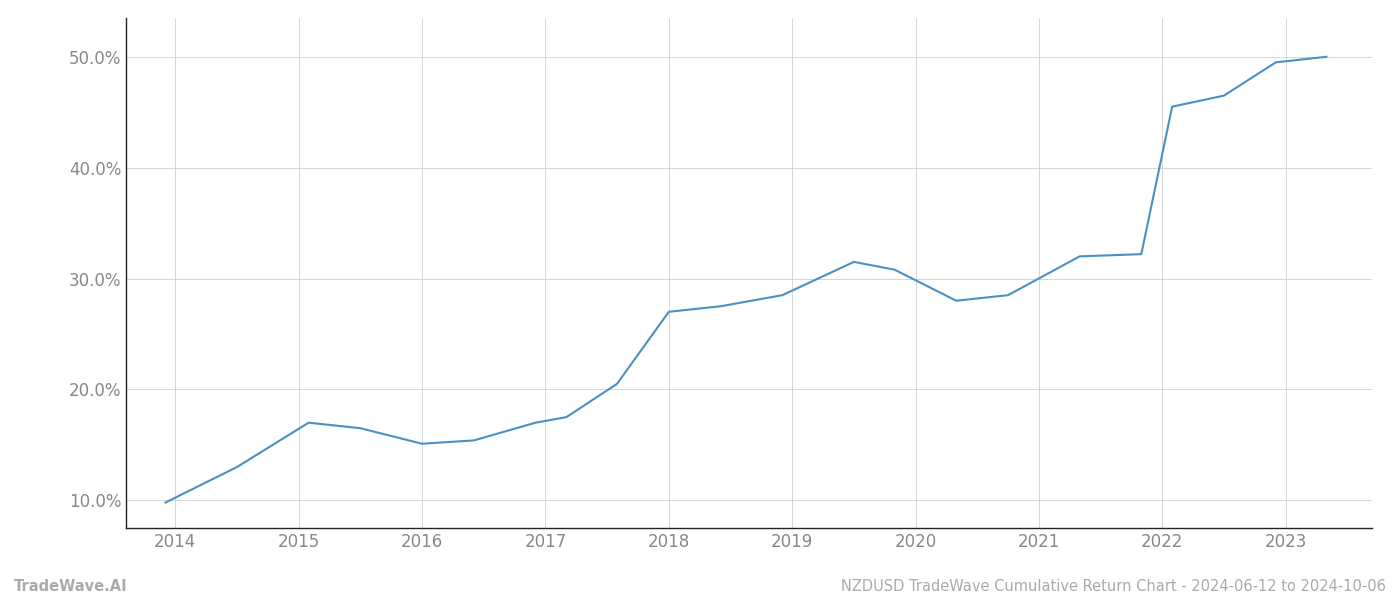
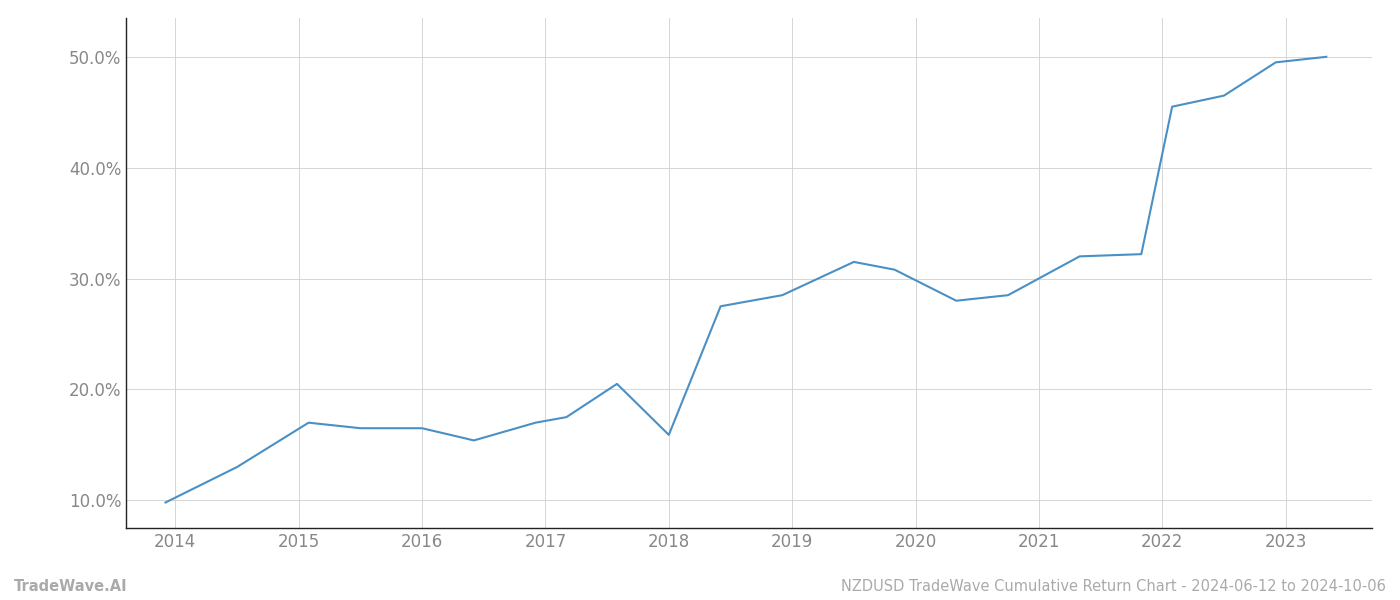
2016: 15.1% -> 16.5%
2018: 27.0% -> 15.9%
